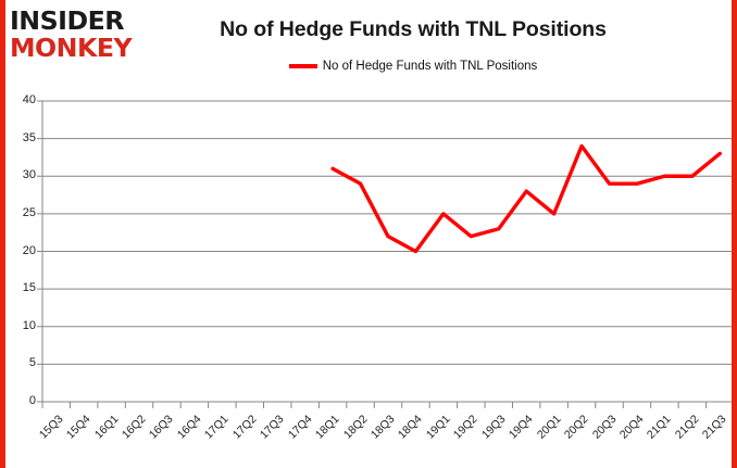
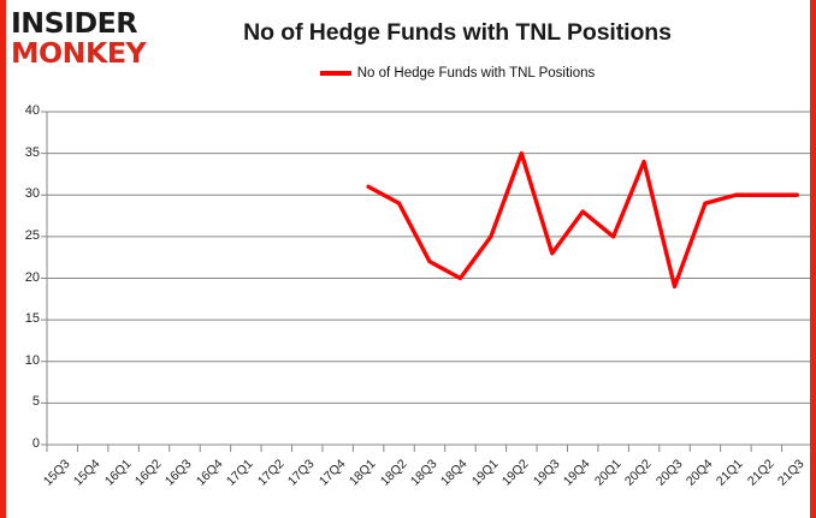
19Q2: 22 -> 35
20Q3: 29 -> 19
21Q3: 33 -> 30
